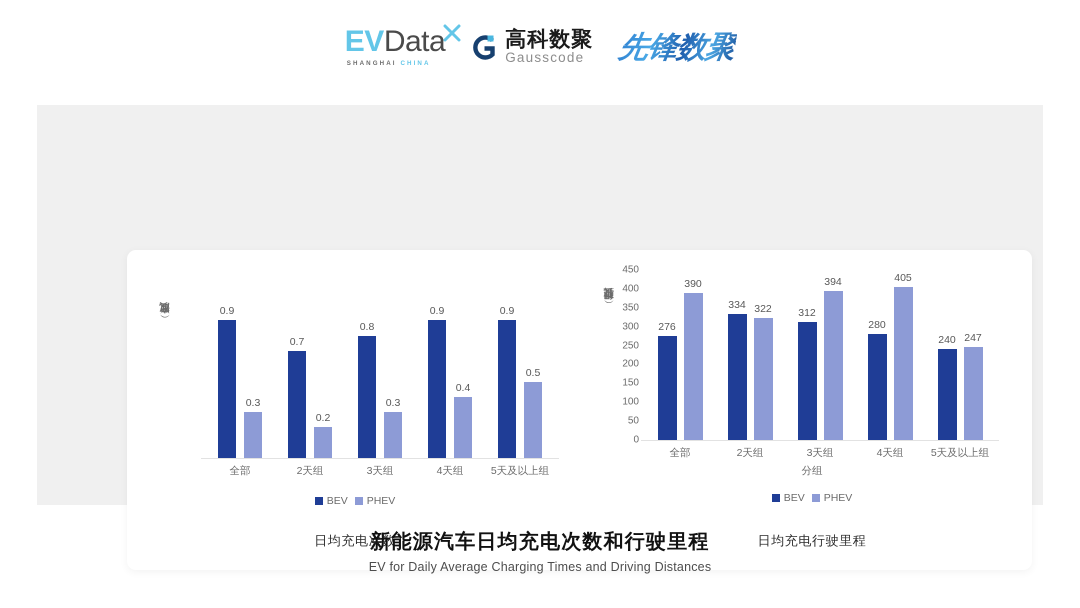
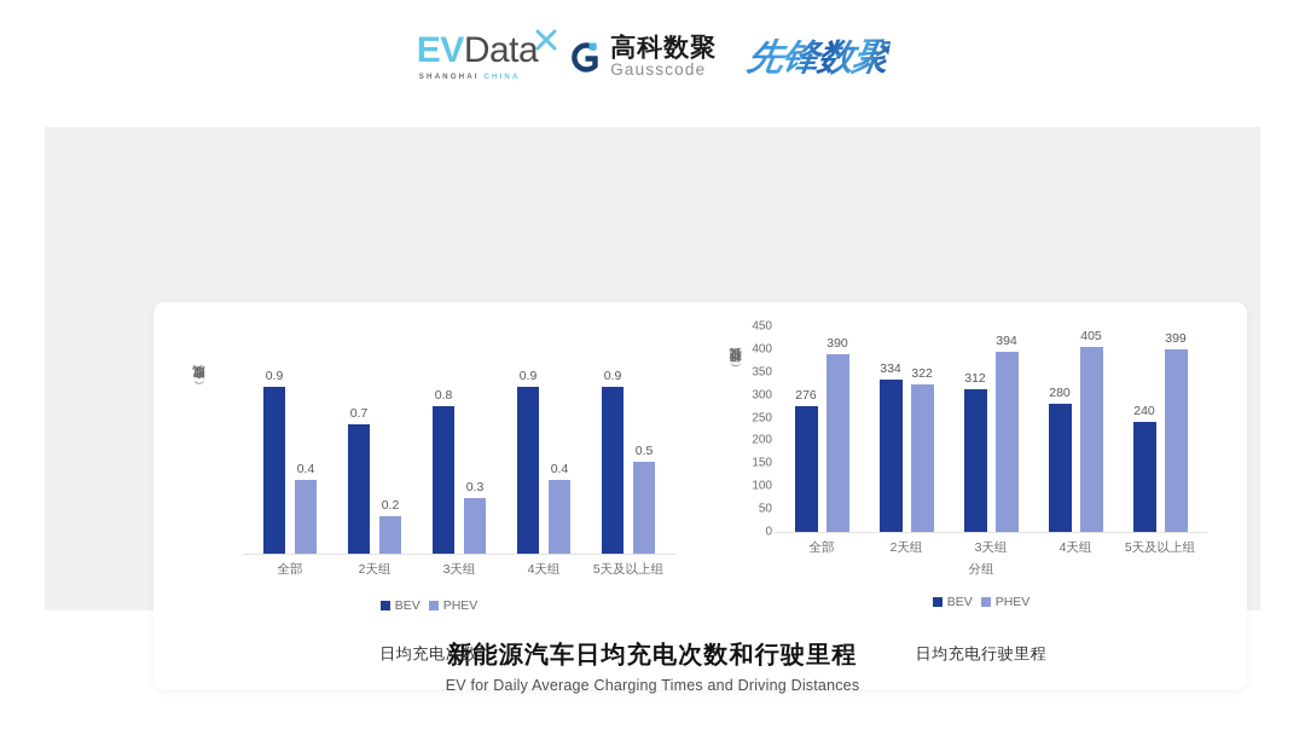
日均充电次数/PHEV/全部: 0.3 -> 0.4
日均充电行驶里程/PHEV/5天及以上组: 247 -> 399
